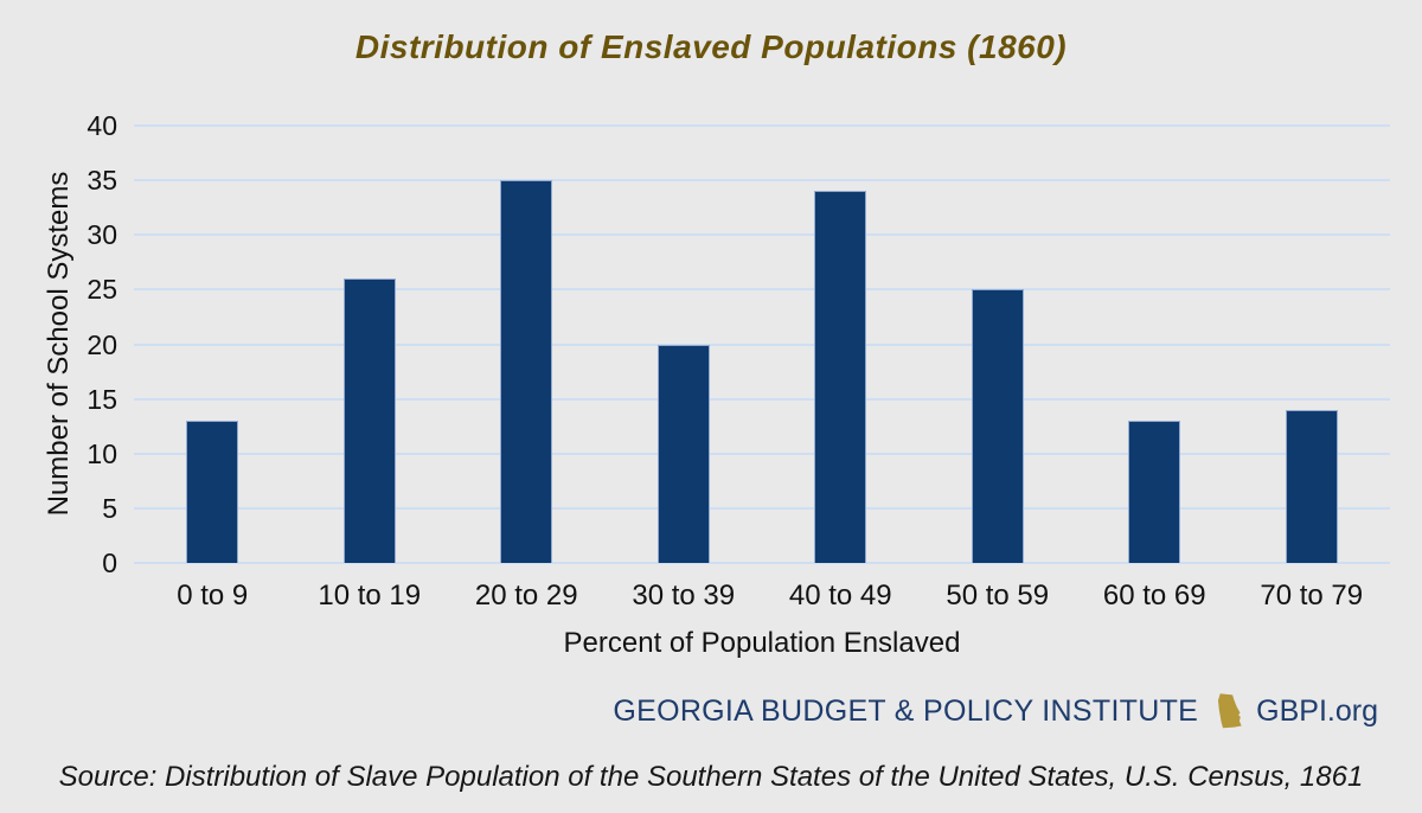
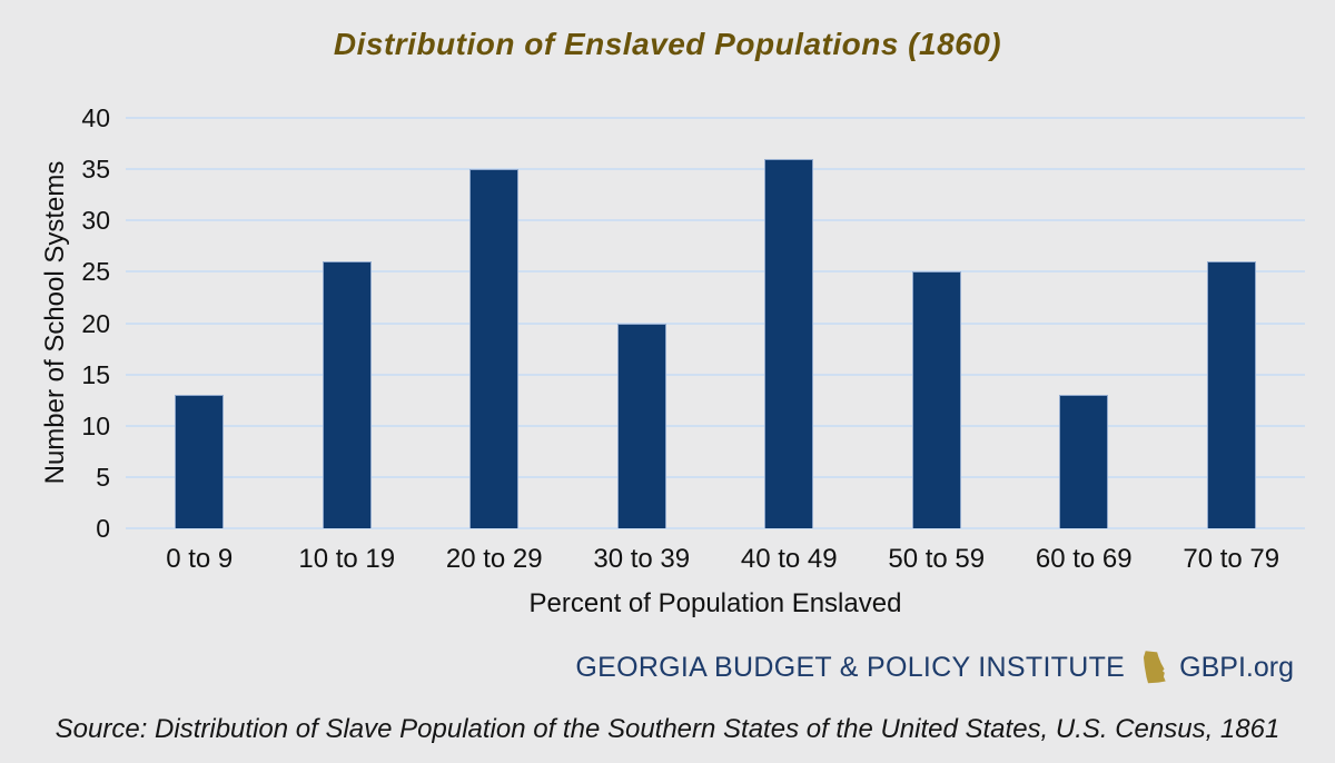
40 to 49: 34 -> 36
70 to 79: 14 -> 26
